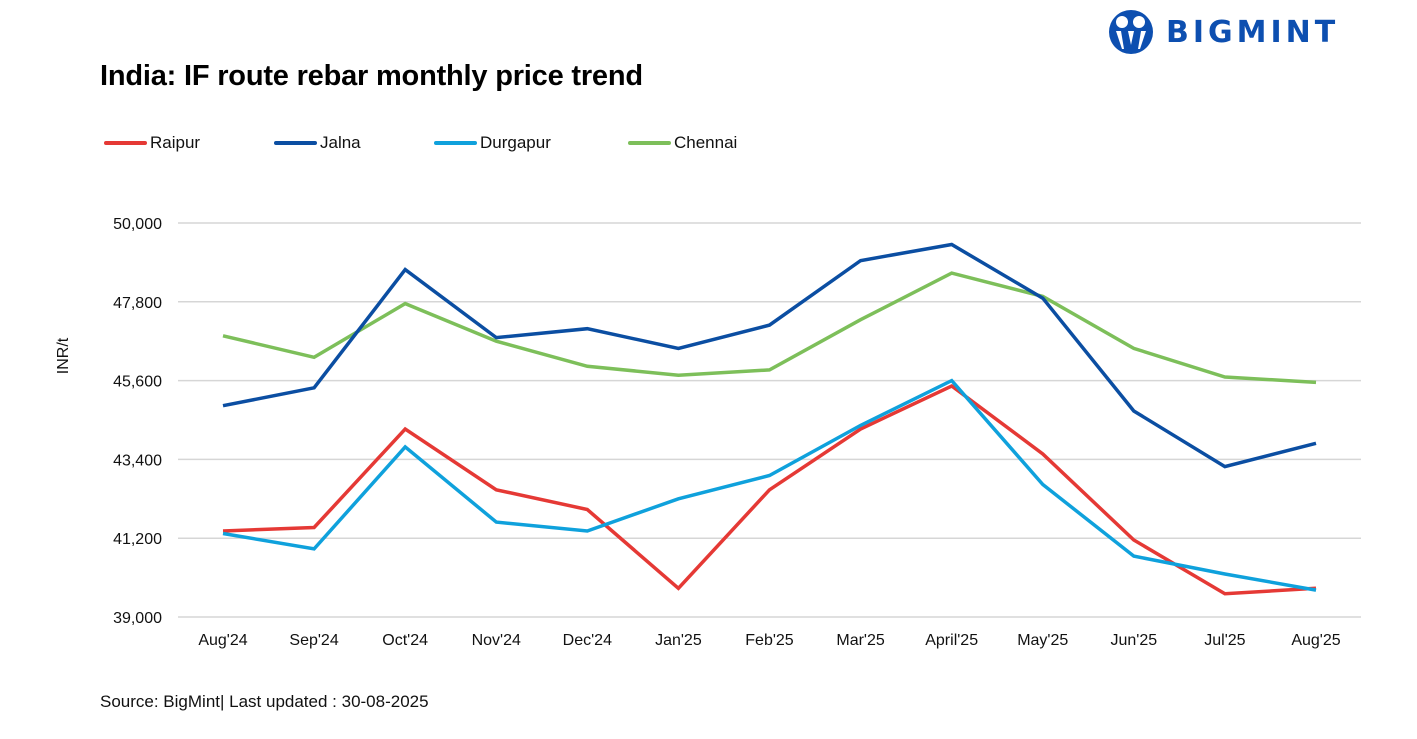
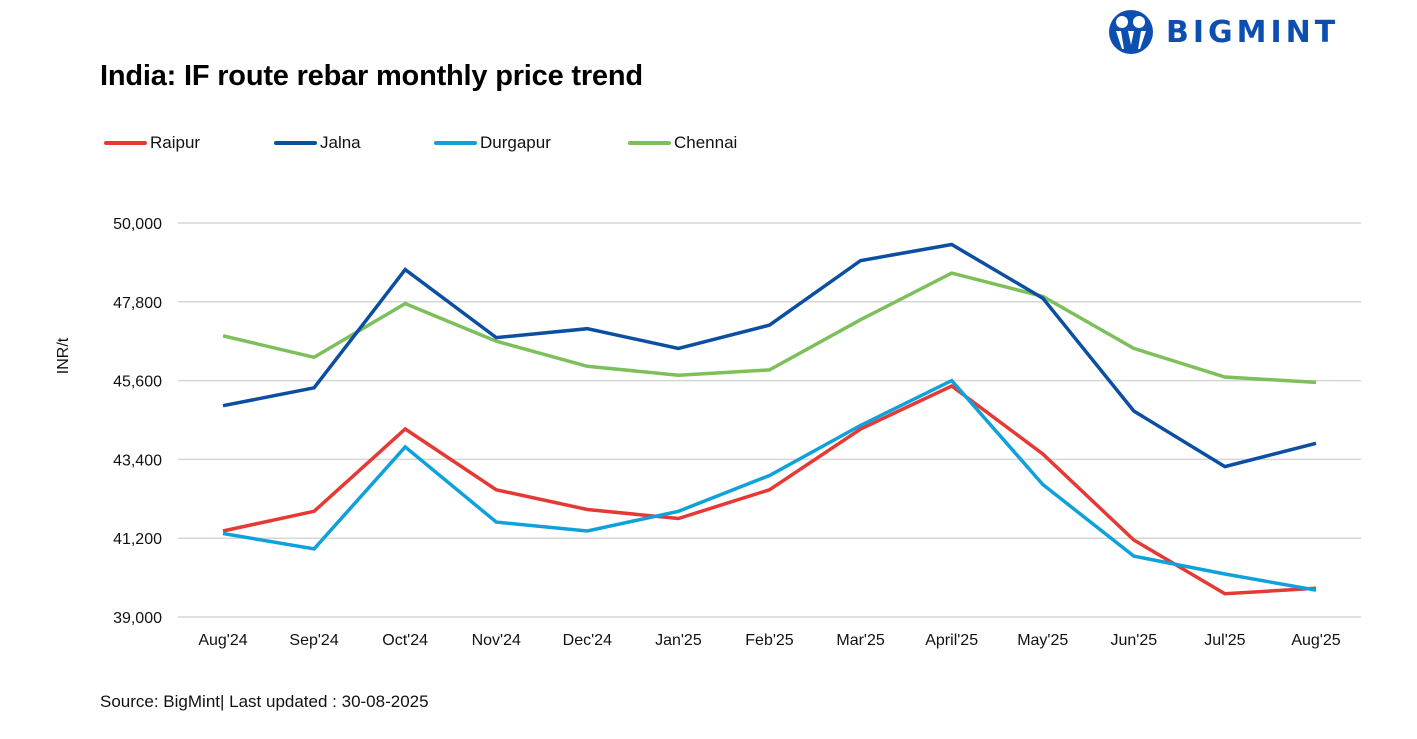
Raipur/Sep'24: 41500 -> 42000
Raipur/Jan'25: 39800 -> 41800
Durgapur/Jan'25: 42300 -> 42000
